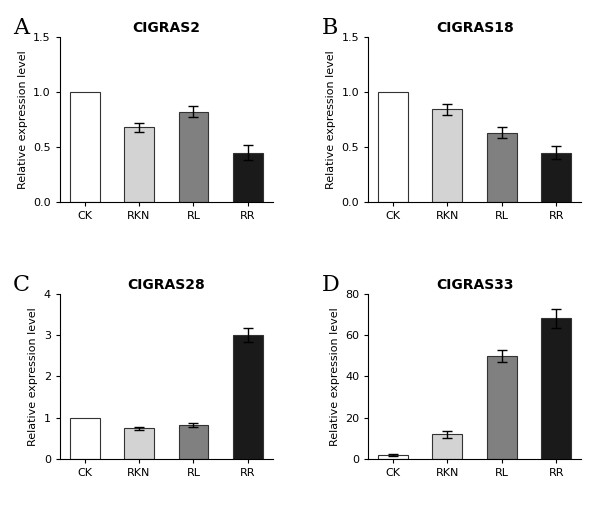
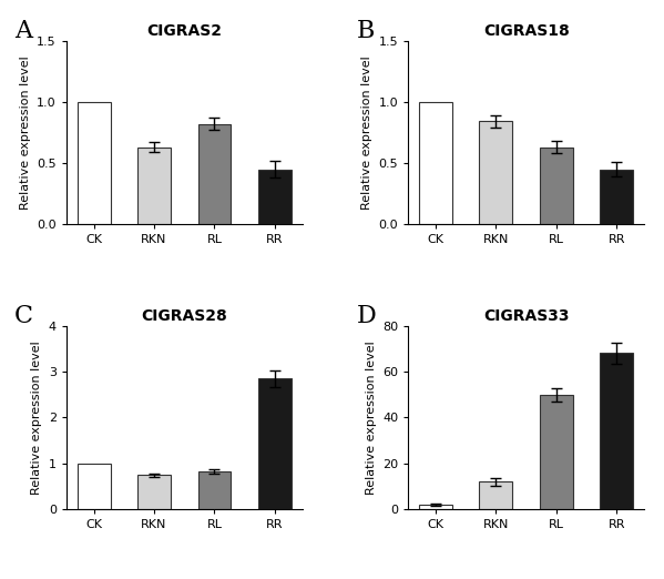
CIGRAS2/RKN: 0.68 -> 0.63
CIGRAS28/RR: 3.00 -> 2.85
